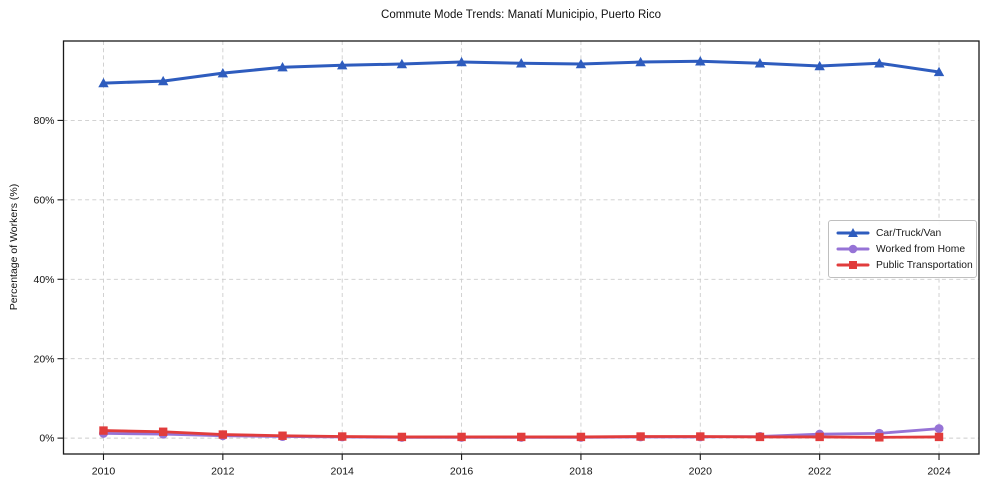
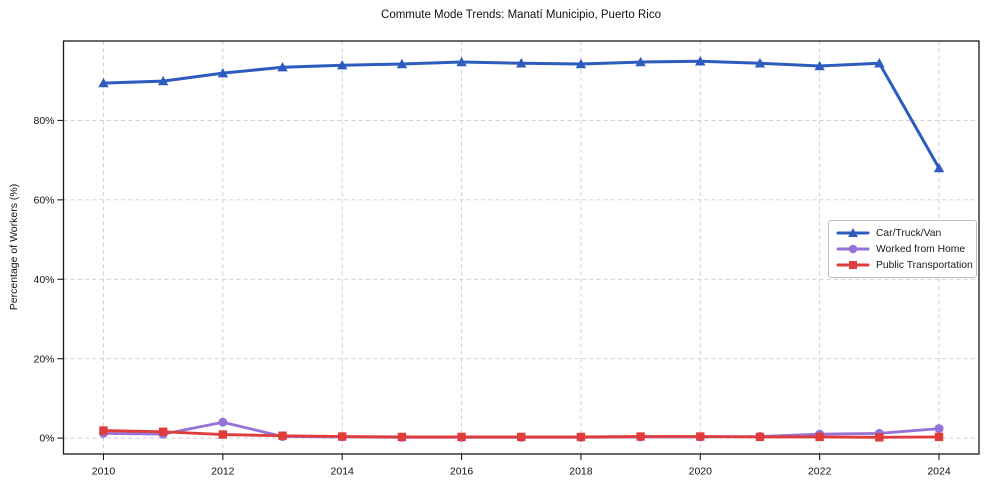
Worked from Home/2012: 1% -> 4%
Car/Truck/Van/2024: 92% -> 68%
